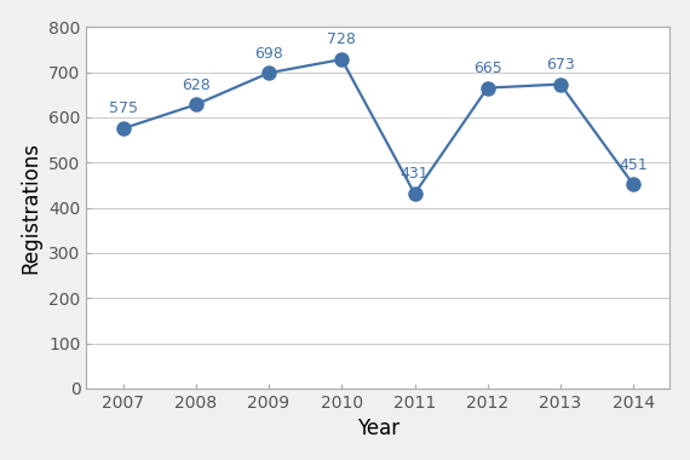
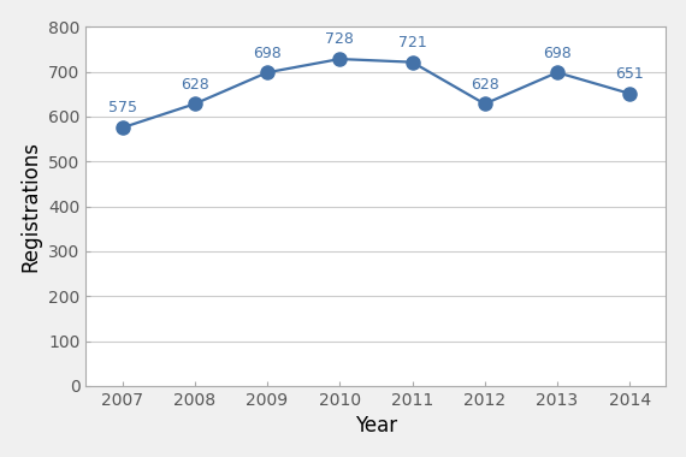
2011: 431 -> 721
2012: 665 -> 628
2013: 673 -> 698
2014: 451 -> 651
